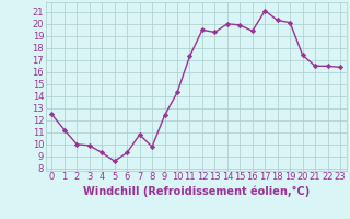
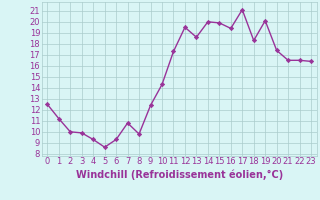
13: 19.3 -> 18.6
18: 20.3 -> 18.3
